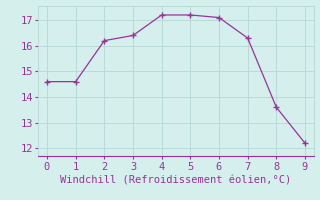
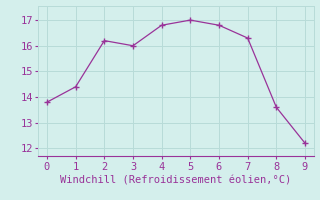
0: 14.6 -> 13.8
1: 14.6 -> 14.4
3: 16.4 -> 16.0
4: 17.2 -> 16.8
5: 17.2 -> 17.0
6: 17.1 -> 16.8
